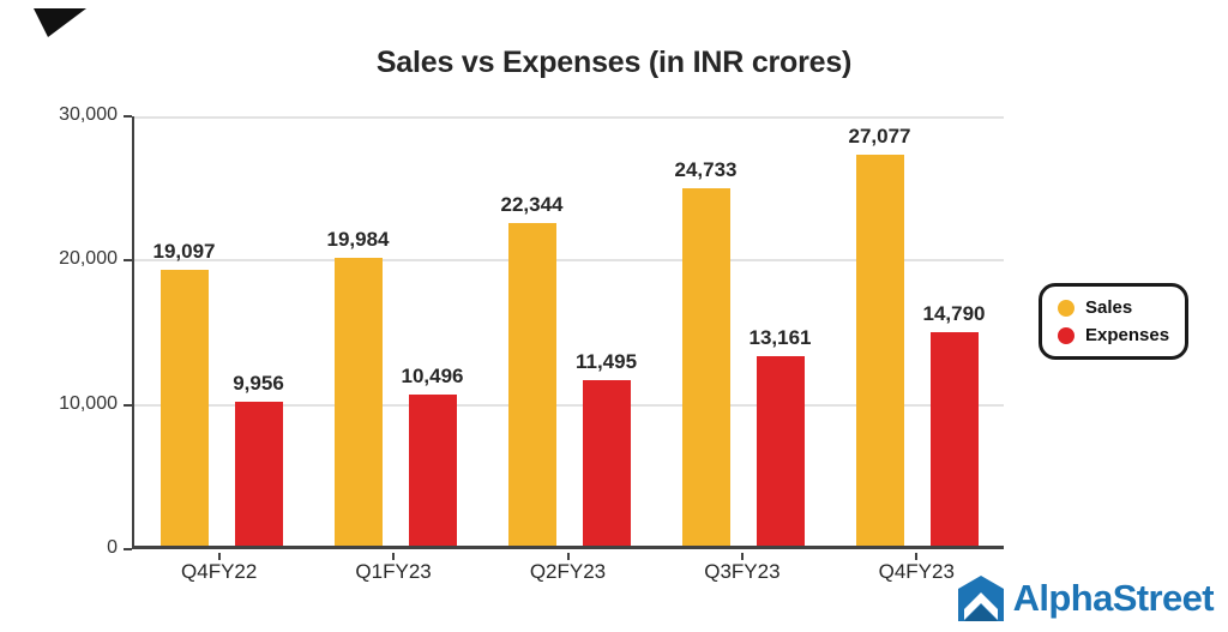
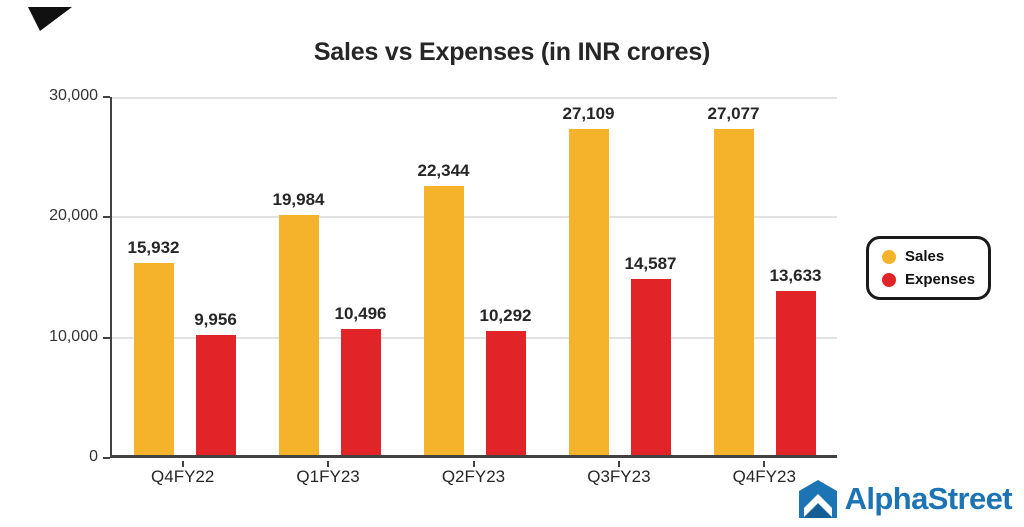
Sales/Q4FY22: 19,097 -> 15,932
Expenses/Q2FY23: 11,495 -> 10,292
Sales/Q3FY23: 24,733 -> 27,109
Expenses/Q3FY23: 13,161 -> 14,587
Expenses/Q4FY23: 14,790 -> 13,633
